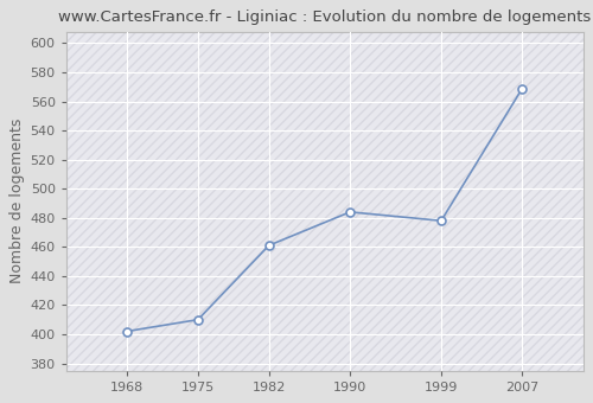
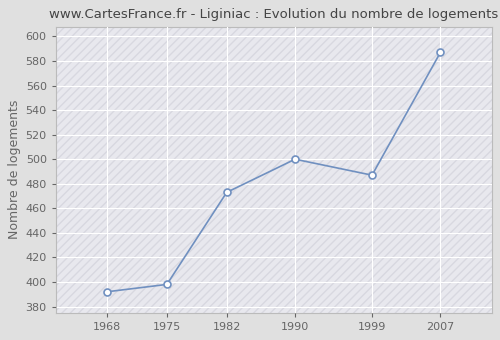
1968: 402 -> 392
1975: 410 -> 398
1982: 461 -> 473
1990: 484 -> 500
1999: 478 -> 487
2007: 569 -> 587
